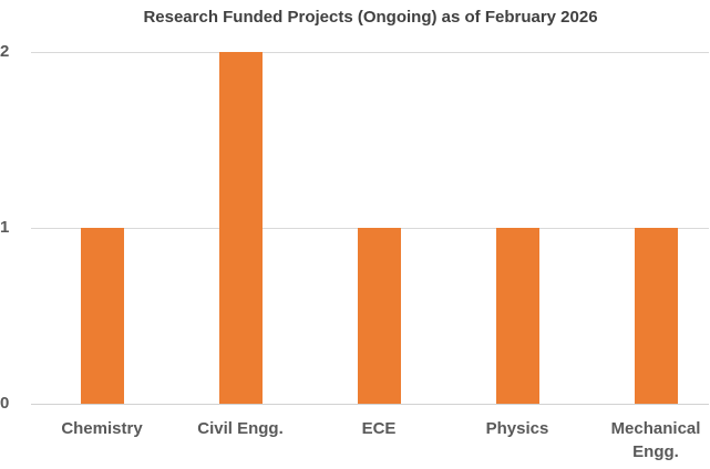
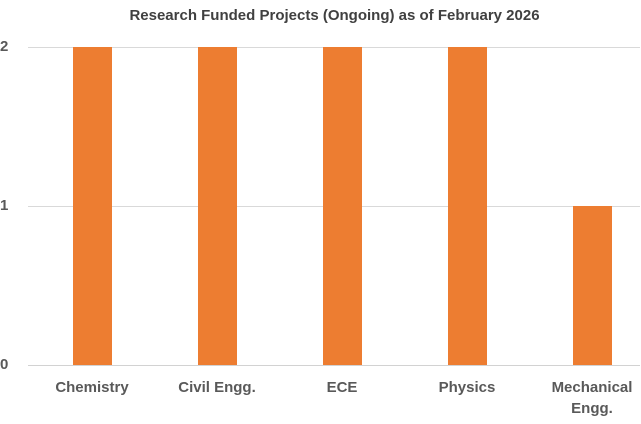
Chemistry: 1 -> 2
ECE: 1 -> 2
Physics: 1 -> 2
